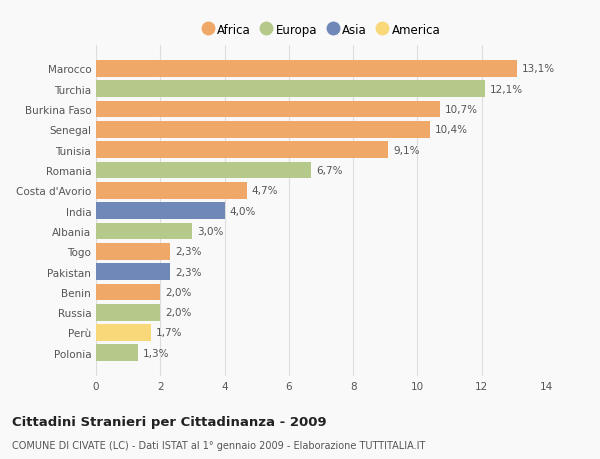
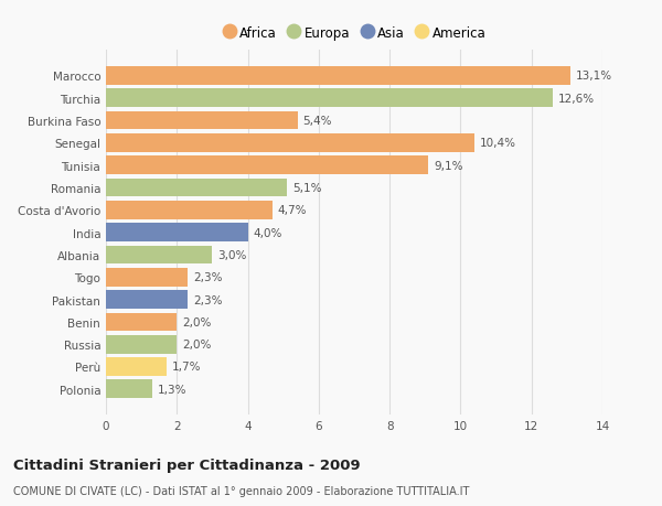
Turchia: 12,1% -> 12,6%
Burkina Faso: 10,7% -> 5,4%
Romania: 6,7% -> 5,1%
